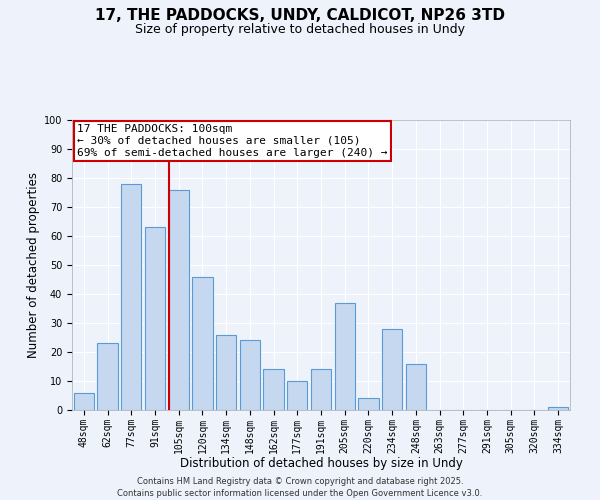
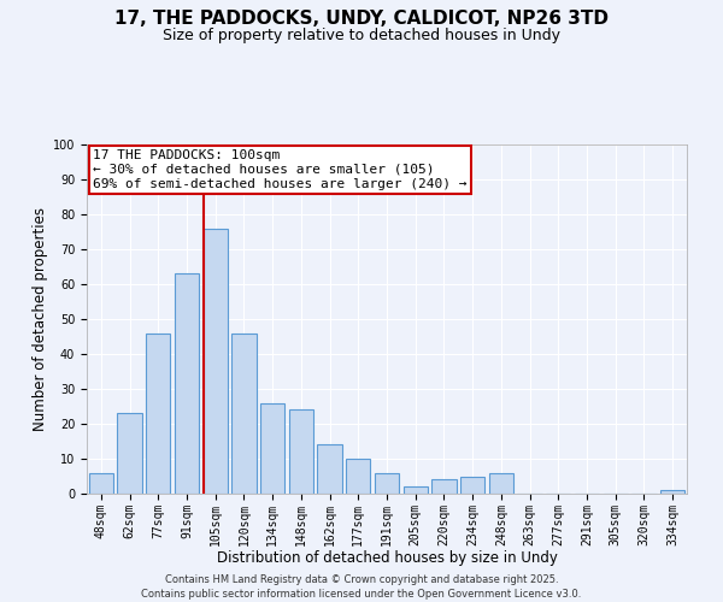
77sqm: 78 -> 46
191sqm: 14 -> 6
205sqm: 37 -> 2
234sqm: 28 -> 5
248sqm: 16 -> 6
